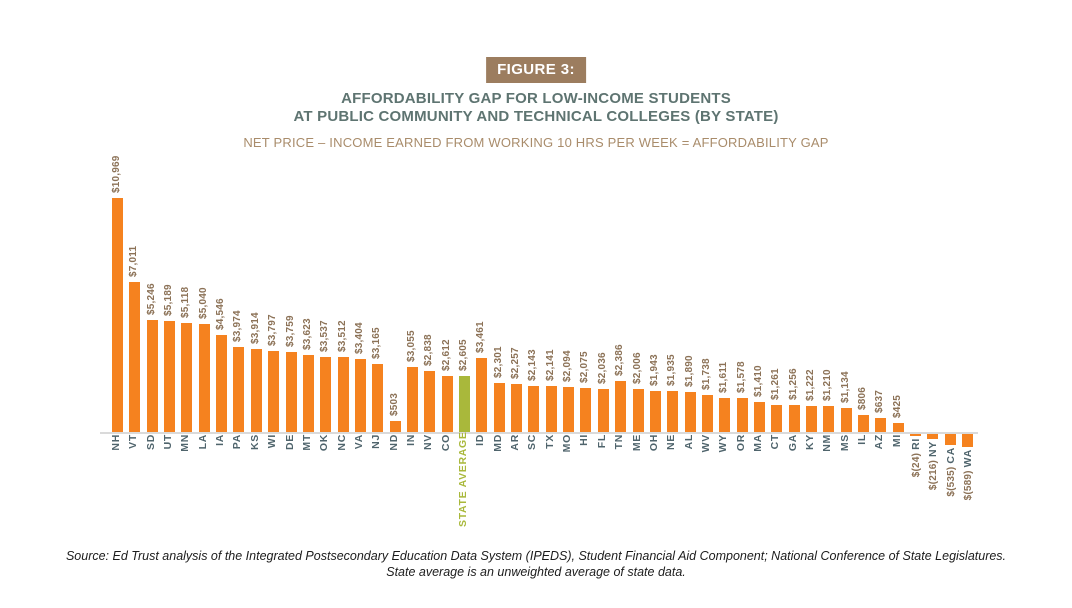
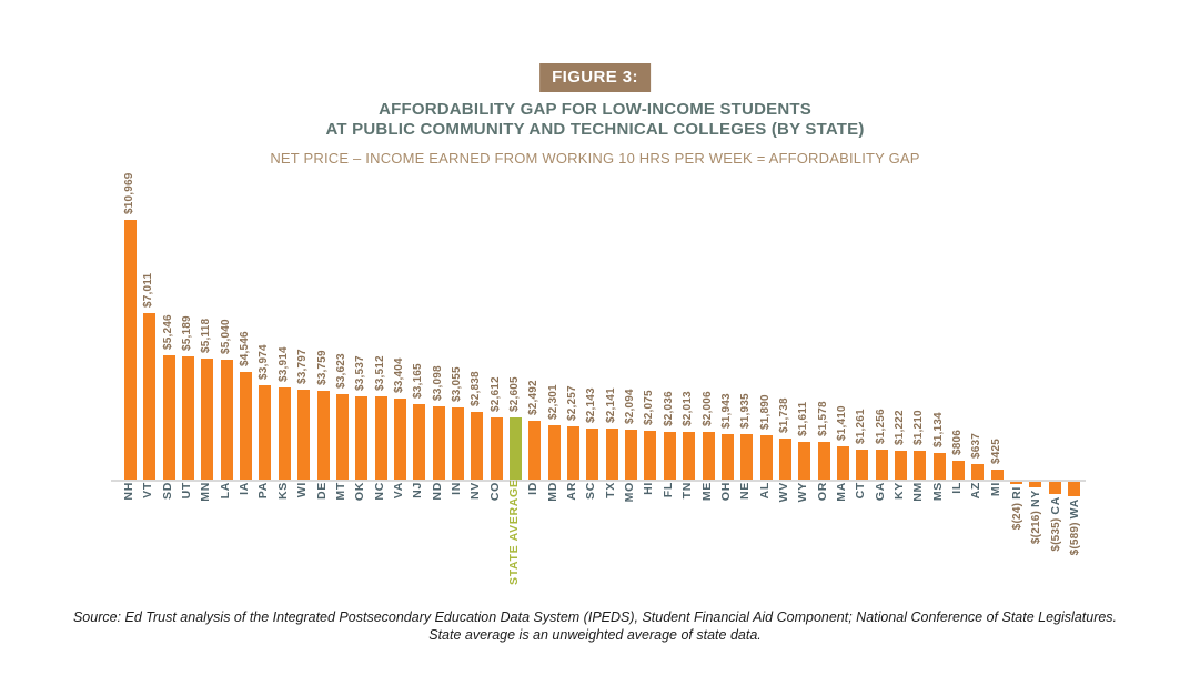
ND: $503 -> $3,098
ID: $3,461 -> $2,492
TN: $2,386 -> $2,013
